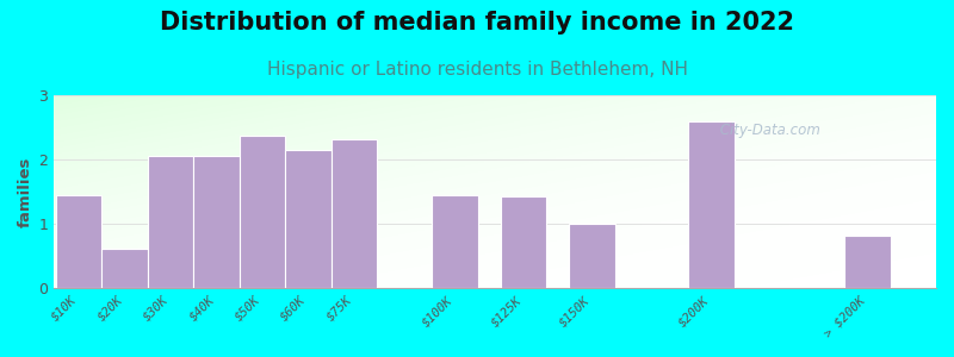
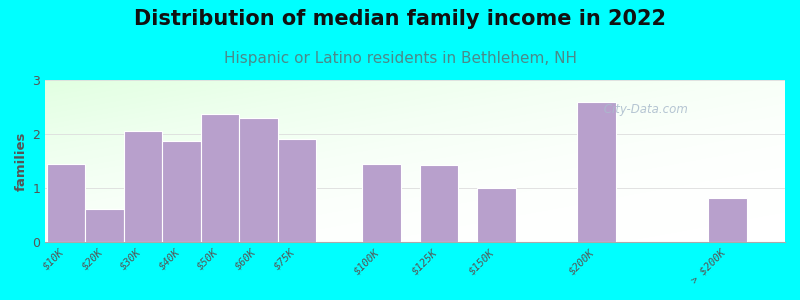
$40K: 2.05 -> 1.88
$60K: 2.15 -> 2.30
$75K: 2.32 -> 1.90
